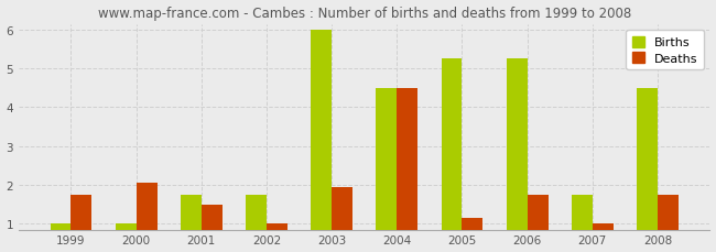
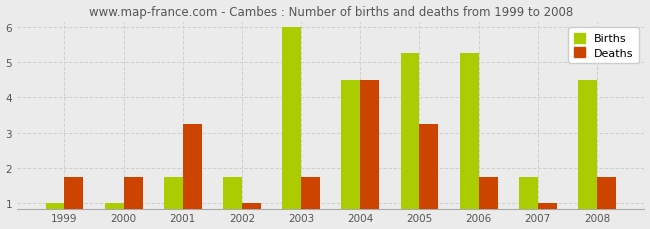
Deaths/2000: 2.05 -> 1.75
Deaths/2001: 1.50 -> 3.25
Deaths/2003: 1.95 -> 1.75
Deaths/2005: 1.15 -> 3.25
